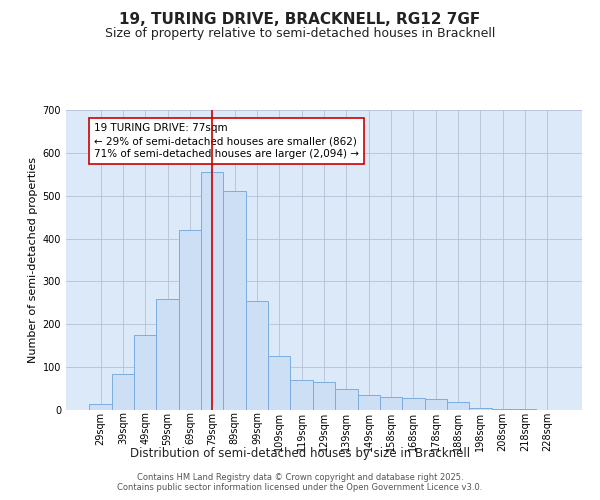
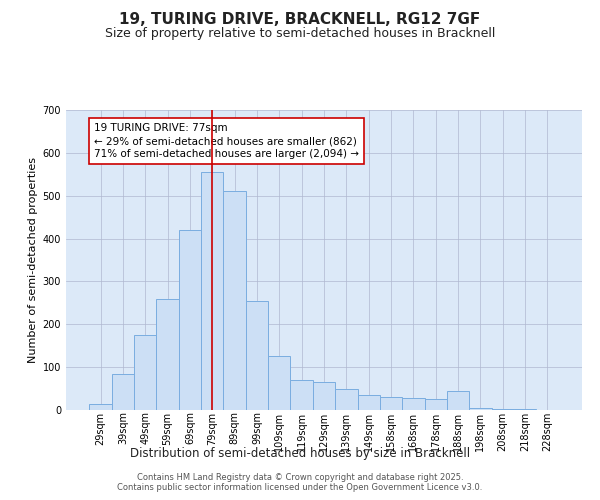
188sqm: 18 -> 45
